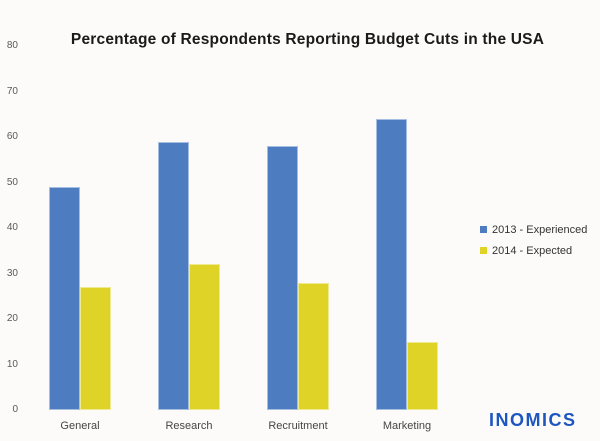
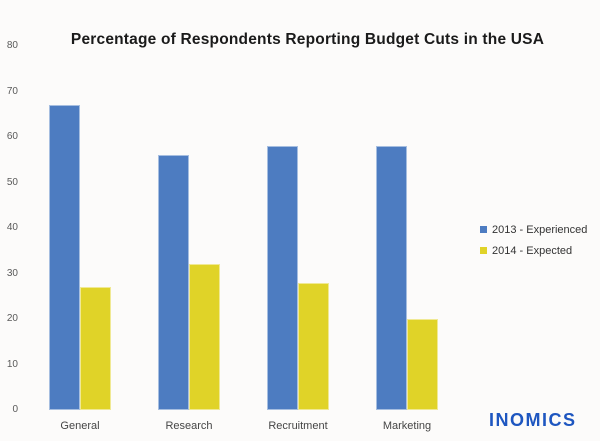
2013 - Experienced/General: 49 -> 67
2013 - Experienced/Research: 59 -> 56
2013 - Experienced/Marketing: 64 -> 58
2014 - Expected/Marketing: 15 -> 20
